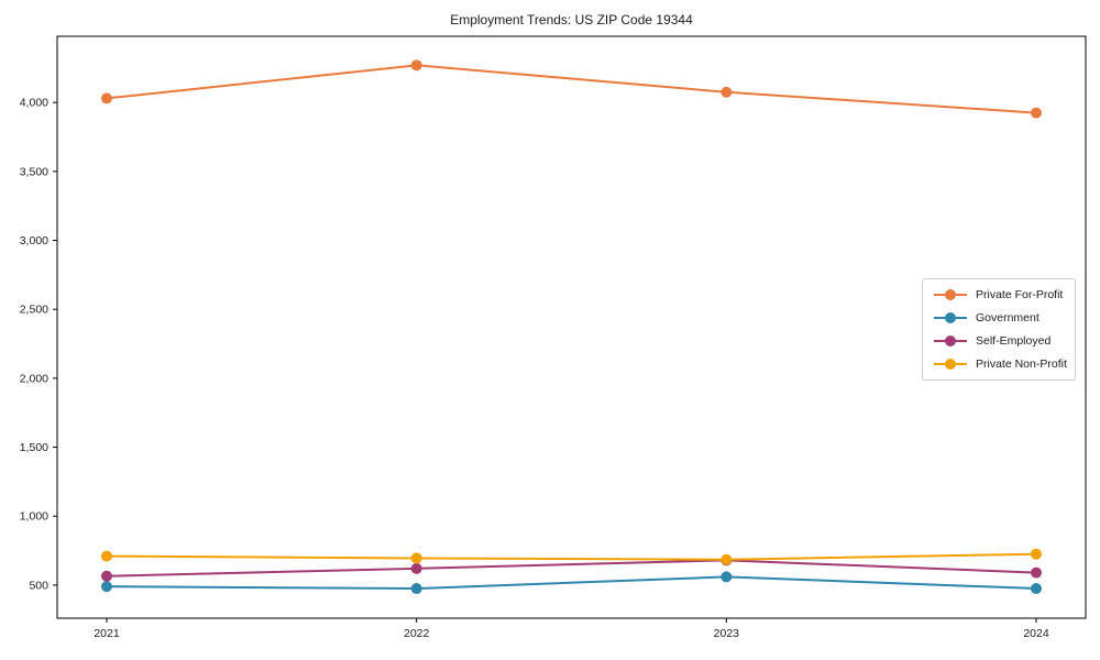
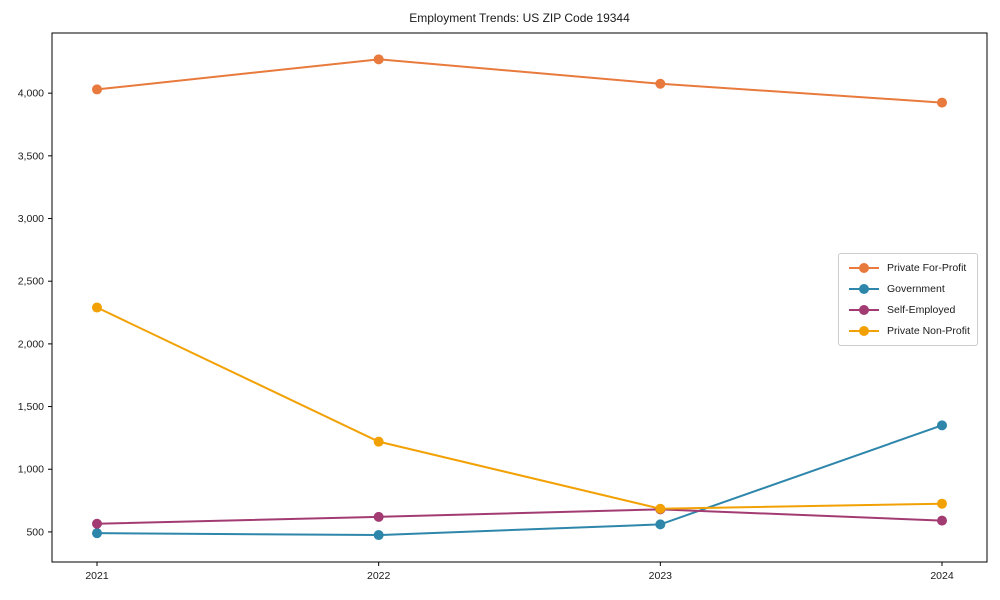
Private Non-Profit/2021: 710 -> 2290
Private Non-Profit/2022: 700 -> 1220
Government/2024: 480 -> 1350
